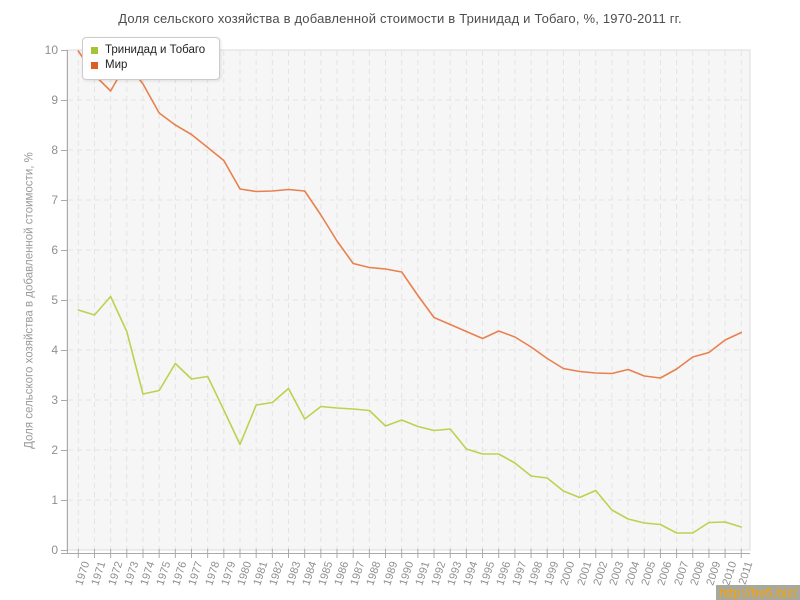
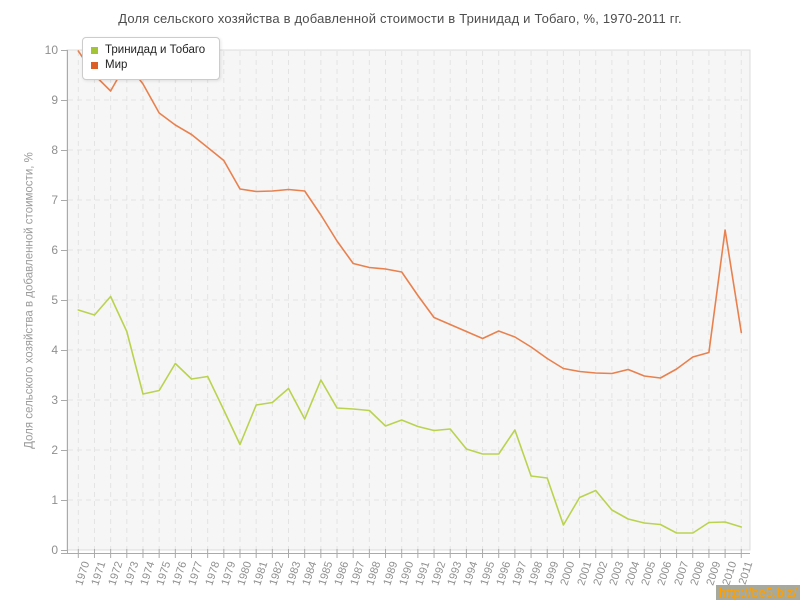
Тринидад и Тобаго/1985: 2.9 -> 3.4
Тринидад и Тобаго/1997: 1.7 -> 2.4
Тринидад и Тобаго/2000: 1.2 -> 0.5
Мир/2010: 4.2 -> 6.4
